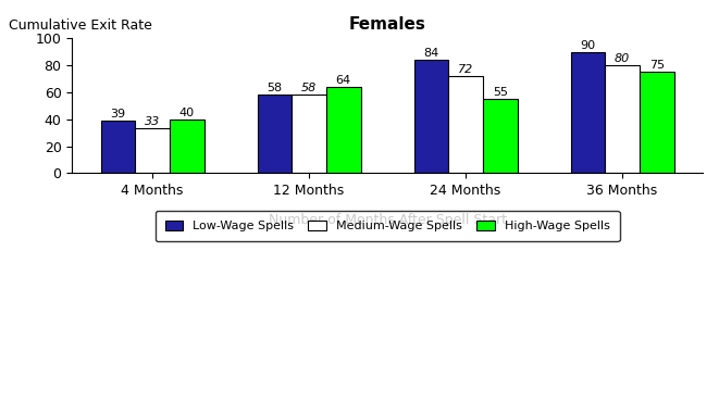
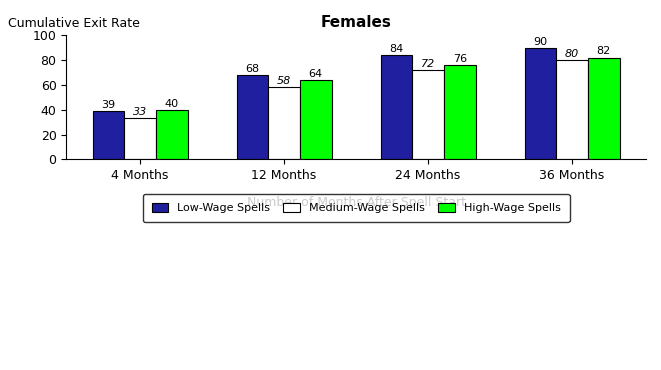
Low-Wage Spells/12 Months: 58 -> 68
High-Wage Spells/24 Months: 55 -> 76
High-Wage Spells/36 Months: 75 -> 82
